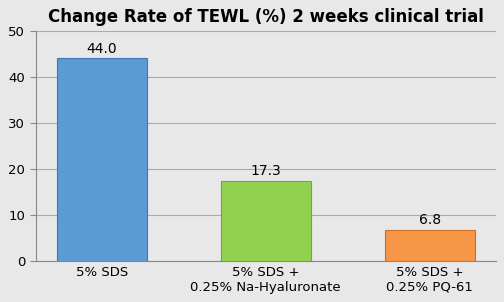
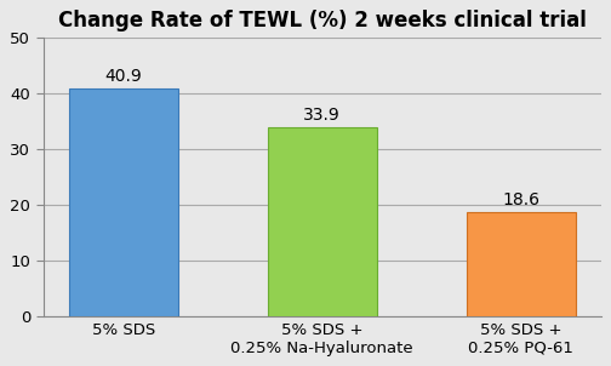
5% SDS: 44.0 -> 40.9
5% SDS + 0.25% Na-Hyaluronate: 17.3 -> 33.9
5% SDS + 0.25% PQ-61: 6.8 -> 18.6
